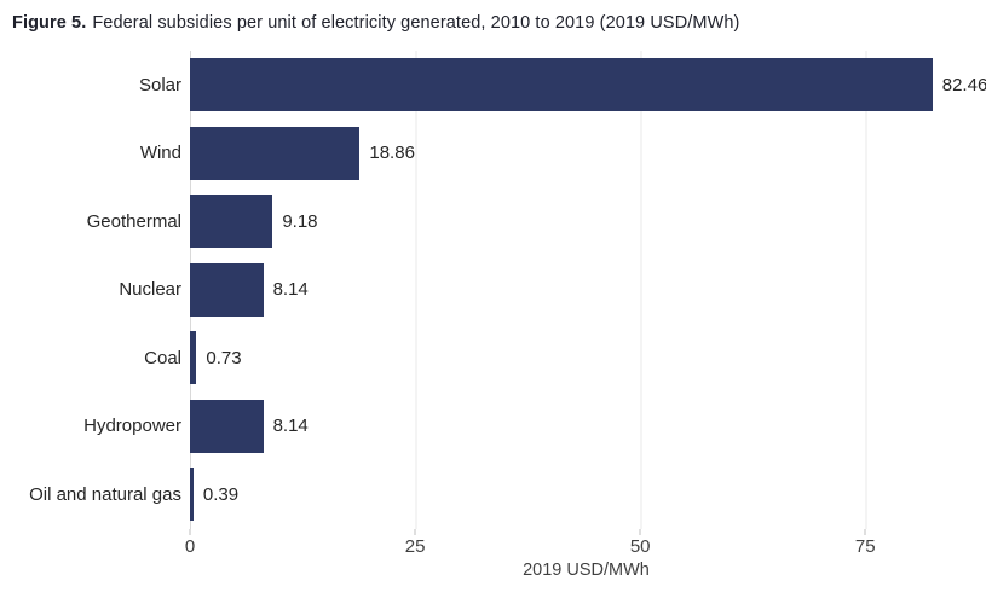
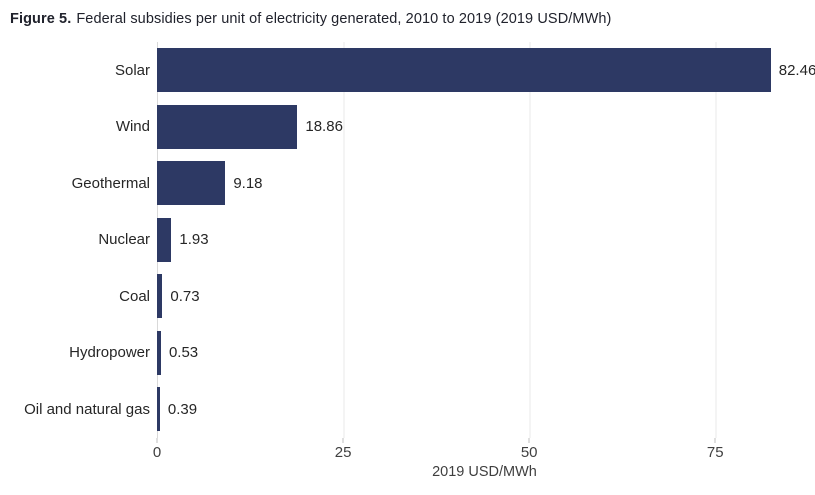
Nuclear: 8.14 -> 1.93
Hydropower: 8.14 -> 0.53
